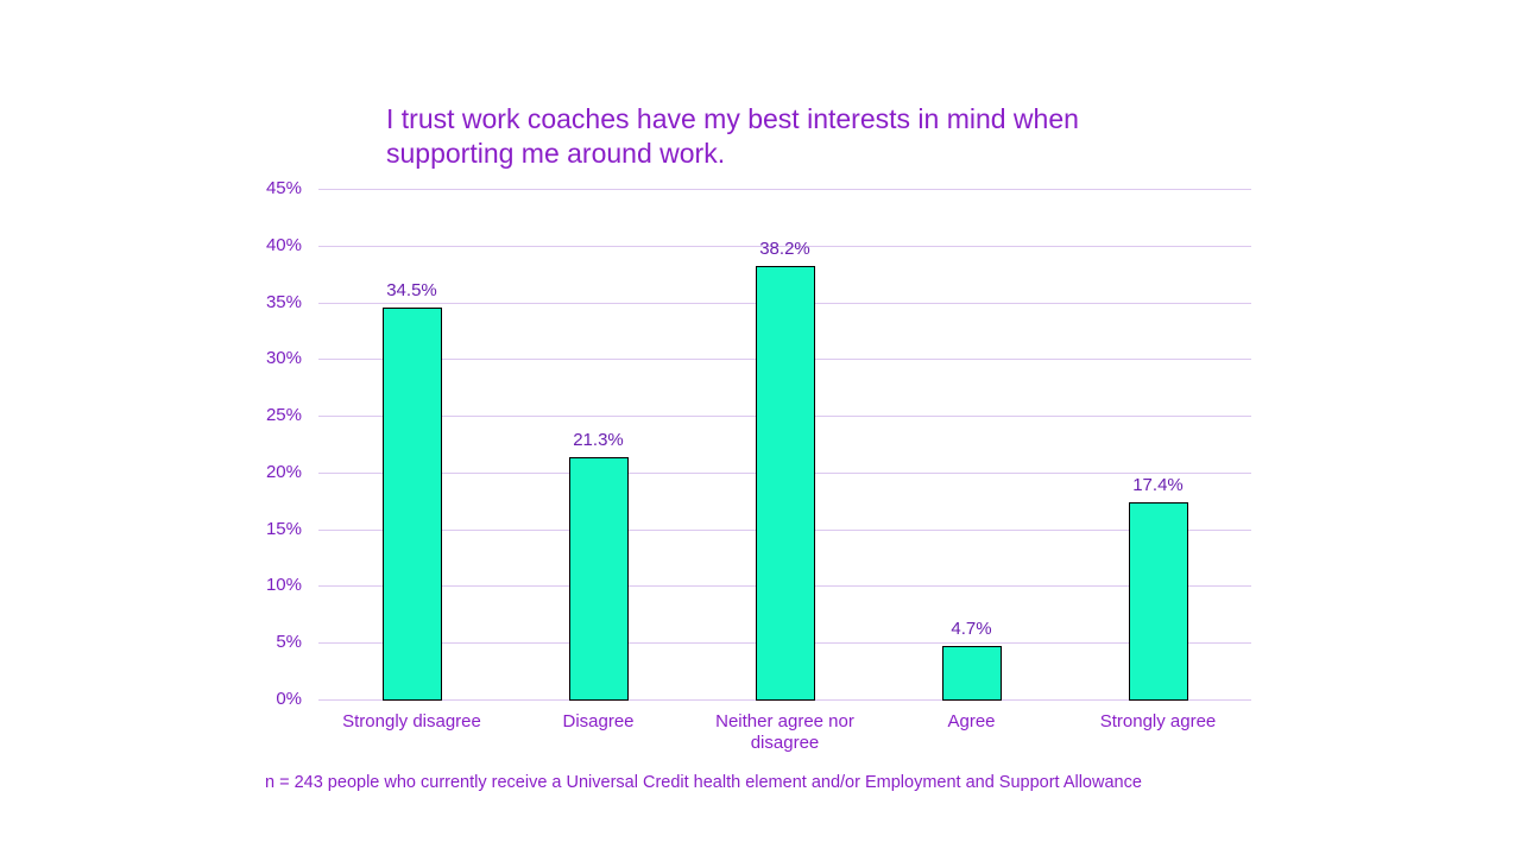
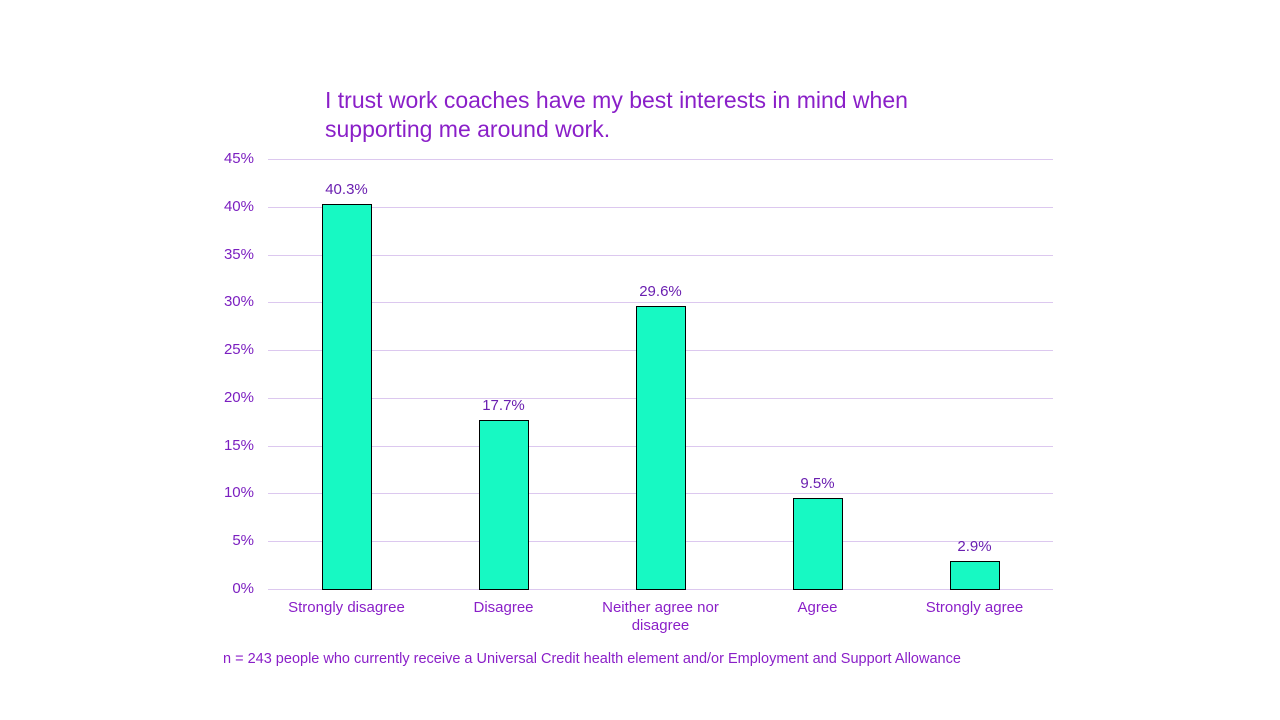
Strongly disagree: 34.5% -> 40.3%
Disagree: 21.3% -> 17.7%
Neither agree nor disagree: 38.2% -> 29.6%
Agree: 4.7% -> 9.5%
Strongly agree: 17.4% -> 2.9%
